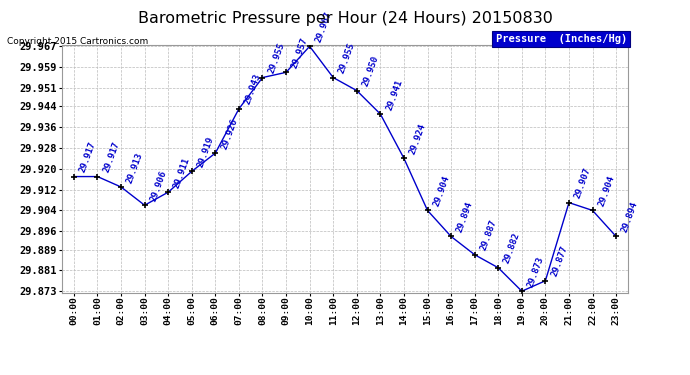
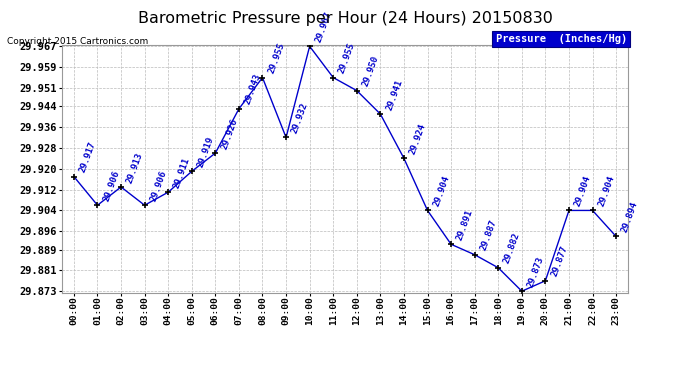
01:00: 29.917 -> 29.906
09:00: 29.957 -> 29.932
16:00: 29.894 -> 29.891
21:00: 29.907 -> 29.904
